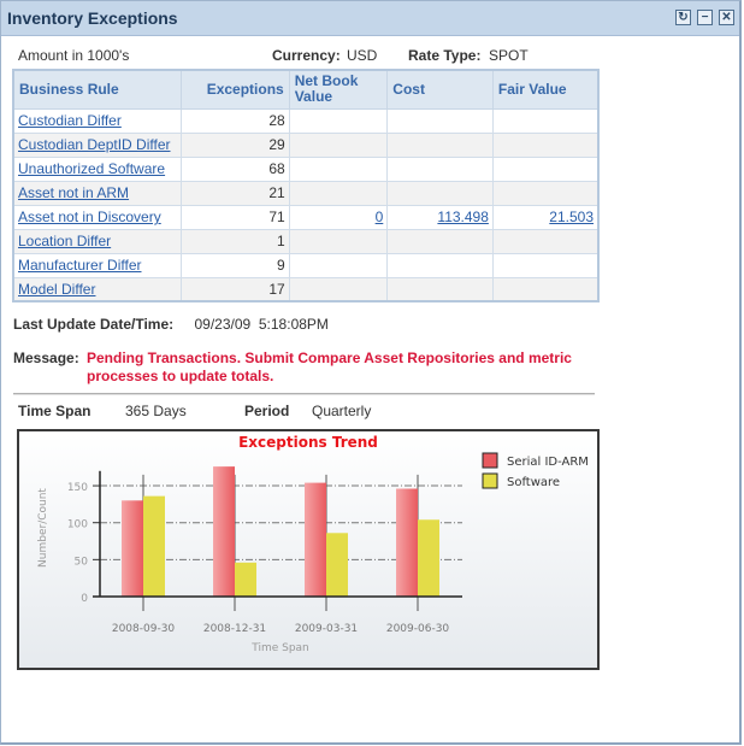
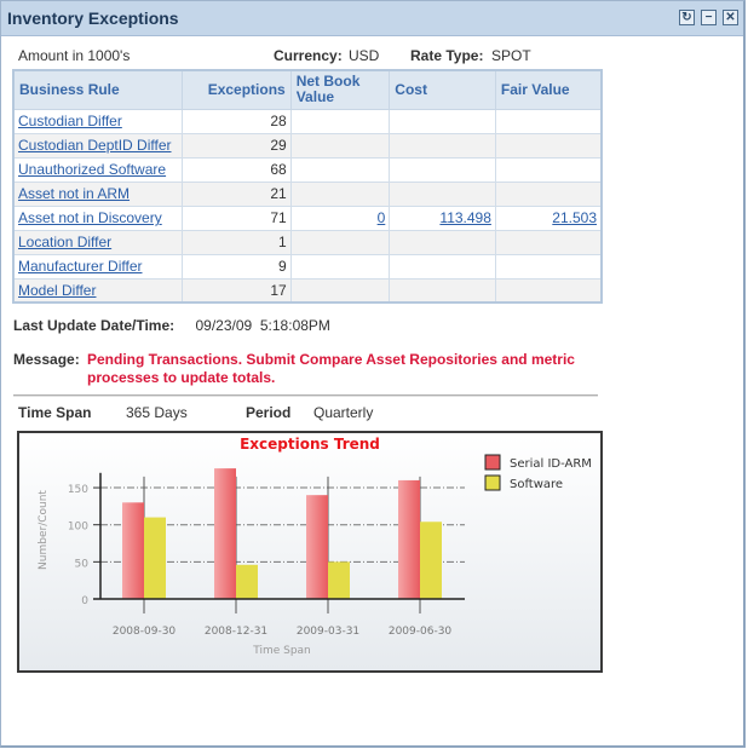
Software/2008-09-30: 140 -> 110
Serial ID-ARM/2009-03-31: 150 -> 140
Software/2009-03-31: 90 -> 50
Serial ID-ARM/2009-06-30: 150 -> 160
